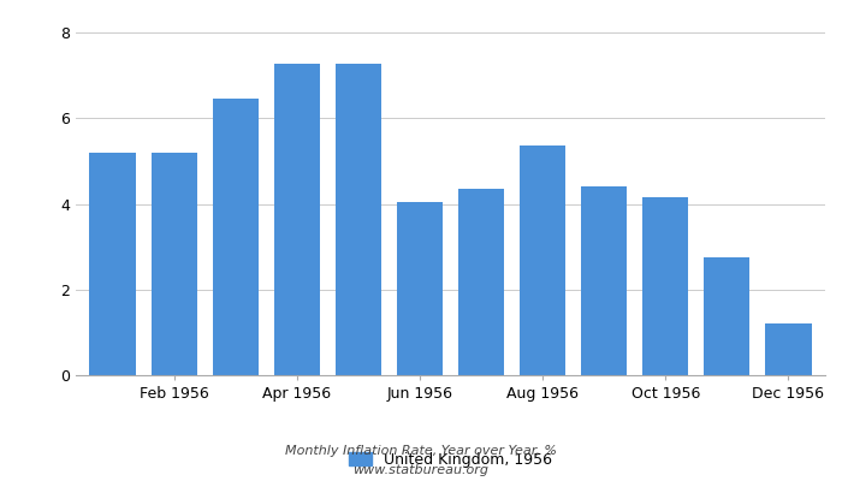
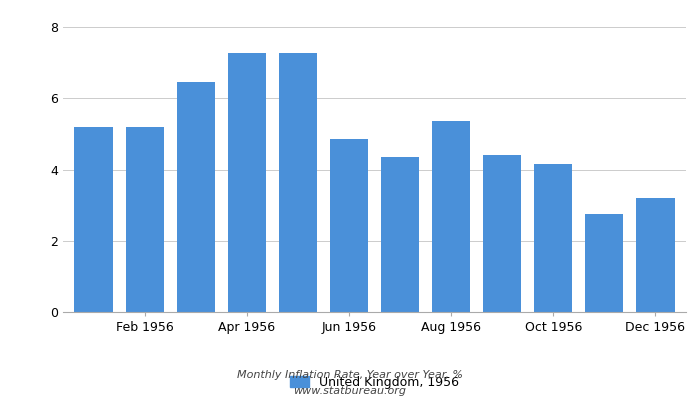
Jun 1956: 4.05 -> 4.85
Dec 1956: 1.20 -> 3.20
